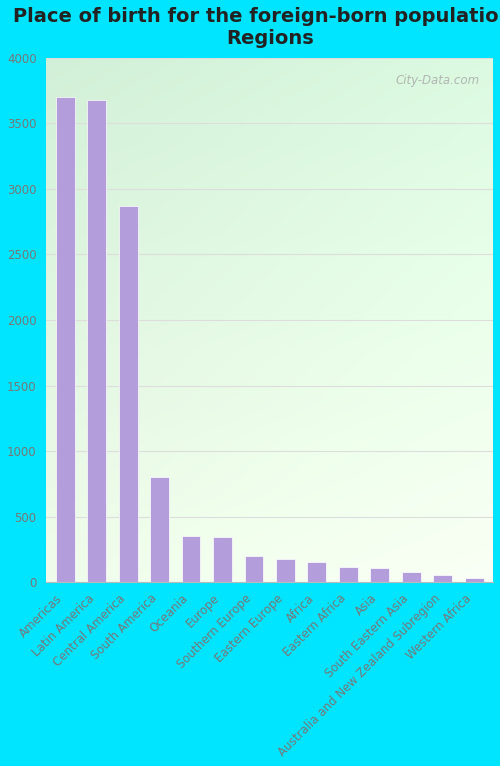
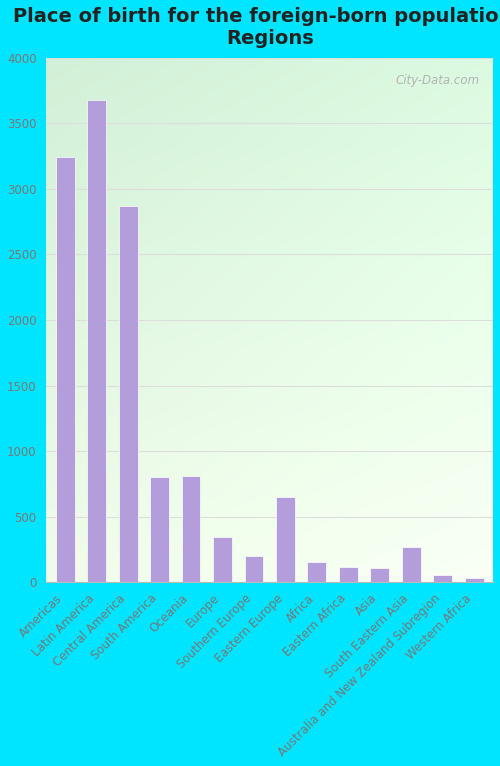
Americas: 3700 -> 3240
Oceania: 360 -> 810
Eastern Europe: 180 -> 650
South Eastern Asia: 80 -> 270
